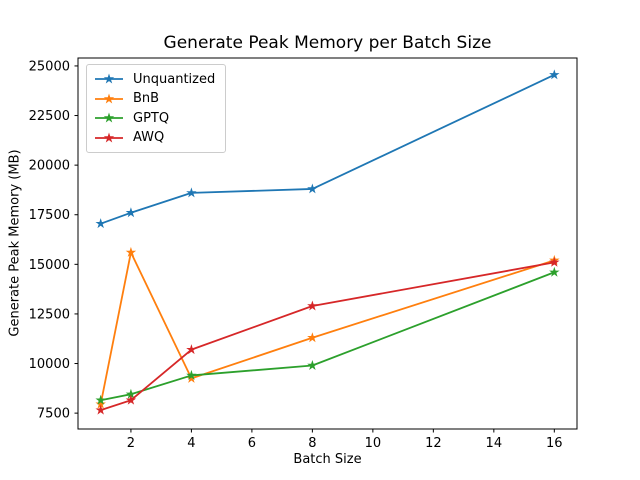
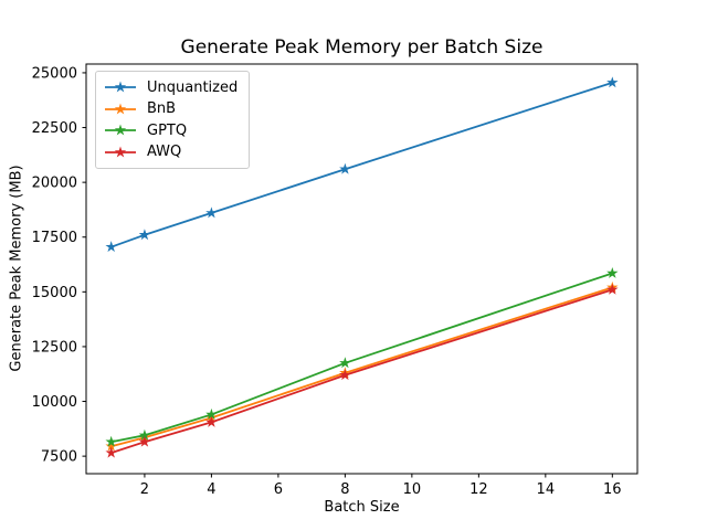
BnB/2: 15600 -> 8400
AWQ/4: 10700 -> 9000
Unquantized/8: 18800 -> 20600
GPTQ/8: 9900 -> 11800
AWQ/8: 12900 -> 11200
GPTQ/16: 14600 -> 15800
